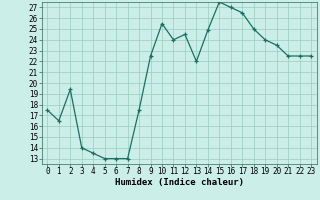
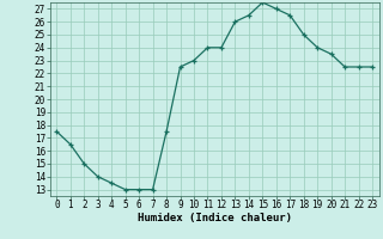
2: 19.4 -> 15.0
10: 25.5 -> 23.0
12: 24.5 -> 24.0
13: 22.0 -> 26.0
14: 24.9 -> 26.5
